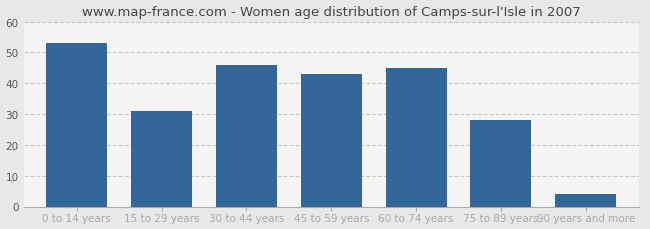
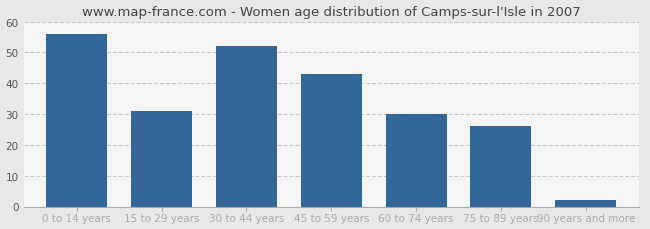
0 to 14 years: 53 -> 56
30 to 44 years: 46 -> 52
60 to 74 years: 45 -> 30
75 to 89 years: 28 -> 26
90 years and more: 4 -> 2
